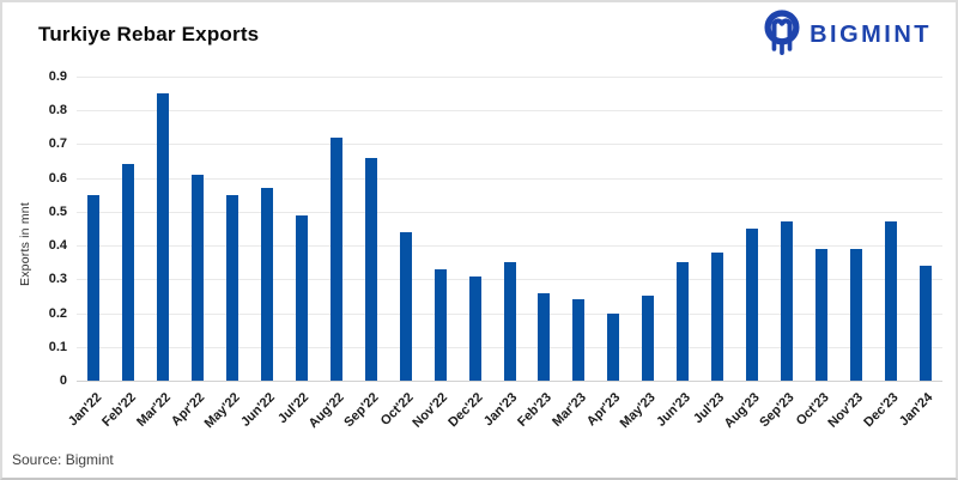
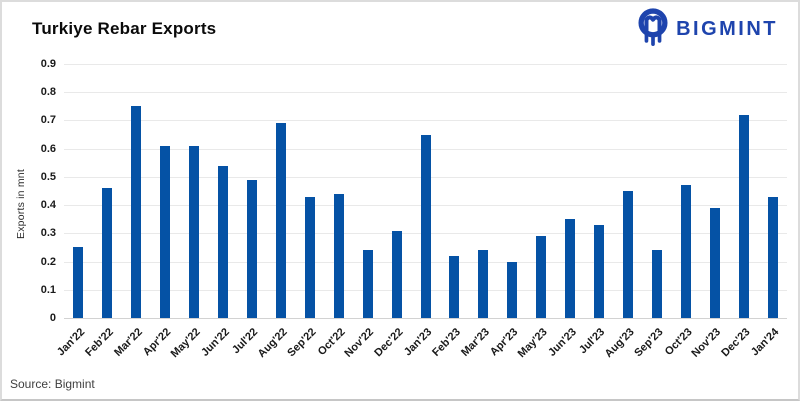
Jan'22: 0.55 -> 0.25
Feb'22: 0.64 -> 0.46
Mar'22: 0.85 -> 0.75
May'22: 0.55 -> 0.61
Jun'22: 0.57 -> 0.54
Aug'22: 0.72 -> 0.69
Sep'22: 0.66 -> 0.43
Nov'22: 0.33 -> 0.24
Jan'23: 0.35 -> 0.65
Feb'23: 0.26 -> 0.22
May'23: 0.25 -> 0.29
Jul'23: 0.38 -> 0.33
Sep'23: 0.47 -> 0.24
Oct'23: 0.39 -> 0.47
Dec'23: 0.47 -> 0.72
Jan'24: 0.34 -> 0.43
